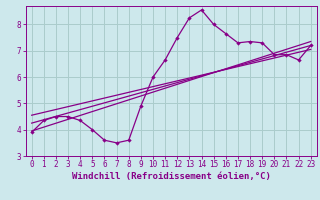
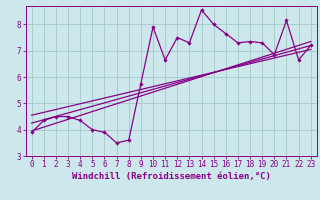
6: 3.60 -> 3.90
9: 4.90 -> 5.75
10: 6.00 -> 7.90
13: 8.25 -> 7.30
21: 6.85 -> 8.15
